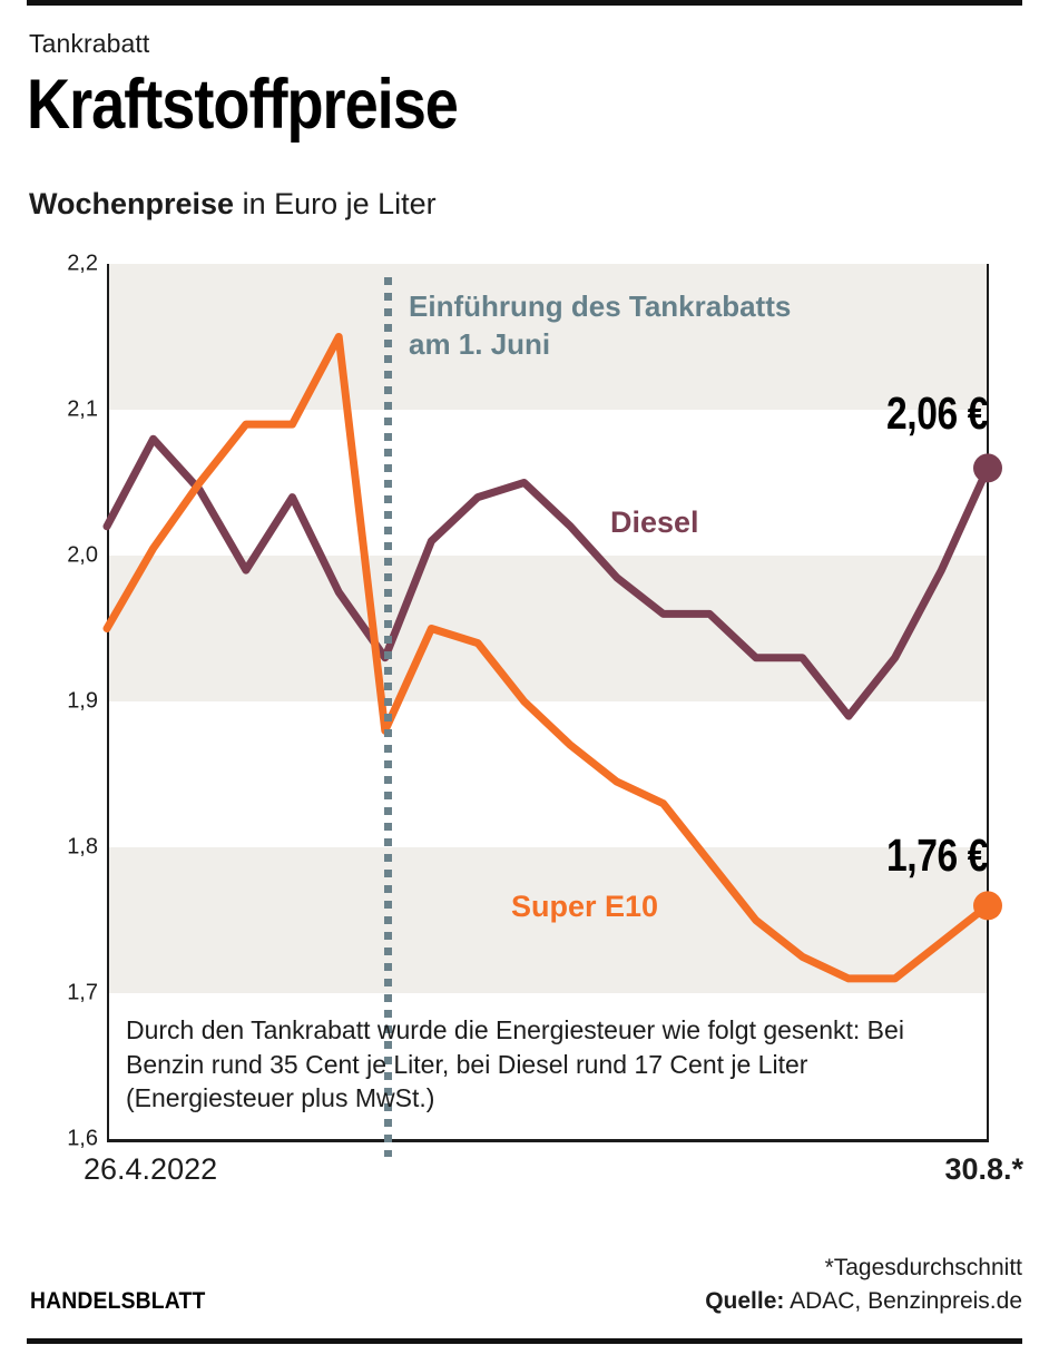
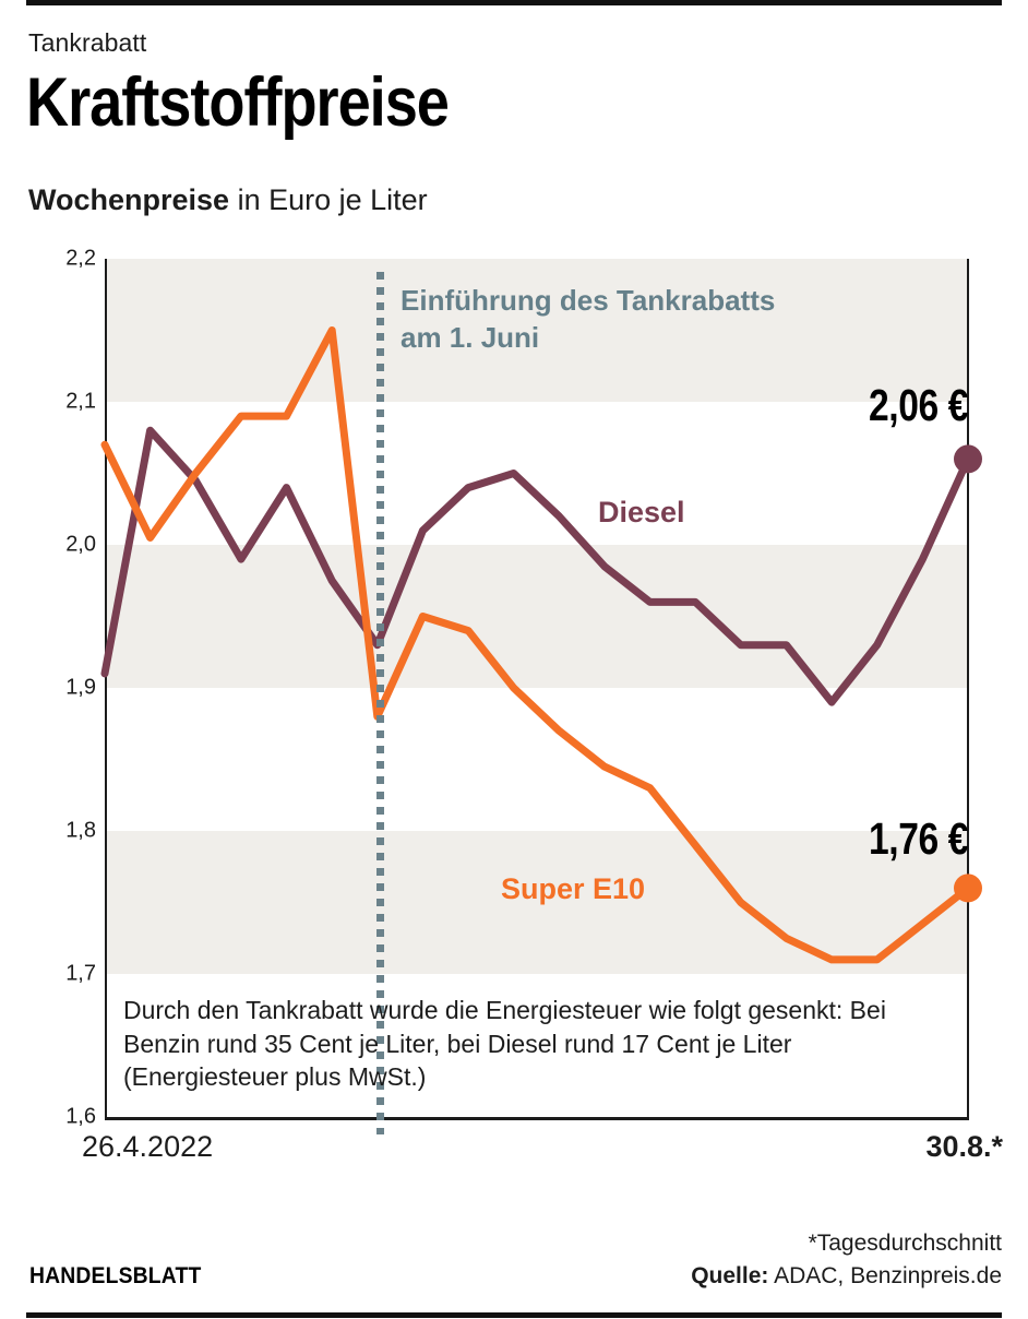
Diesel/26.4.2022: 2,02 -> 1,91
Super E10/26.4.2022: 1,95 -> 2,07
